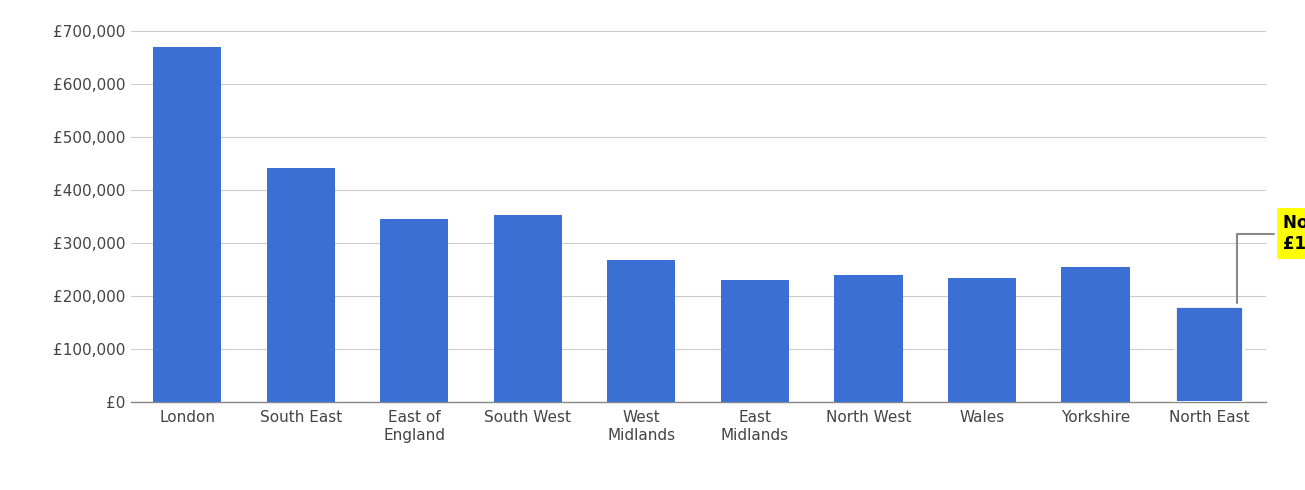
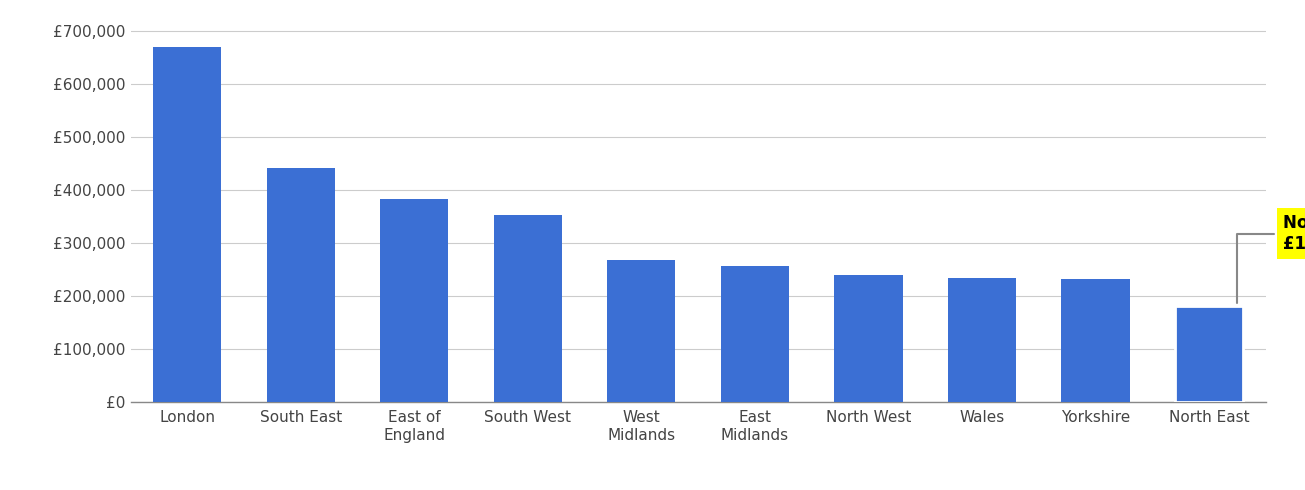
East of England: £344,000 -> £383,000
East Midlands: £230,000 -> £257,000
Yorkshire: £254,000 -> £232,000
